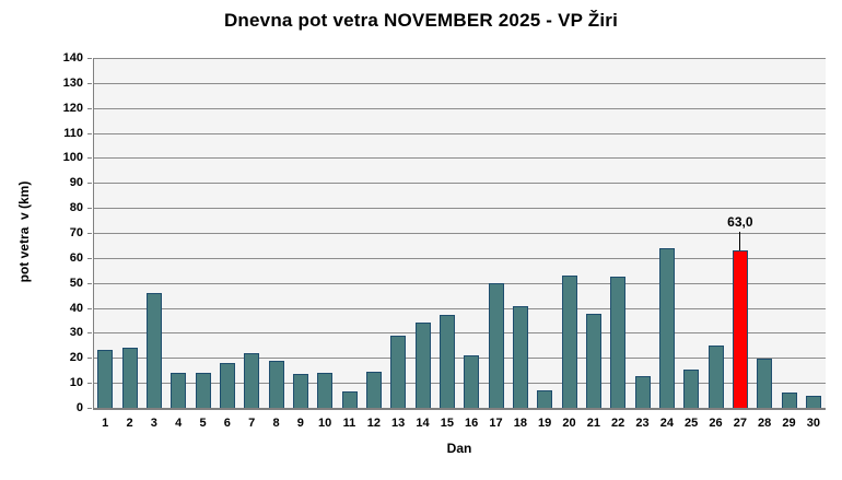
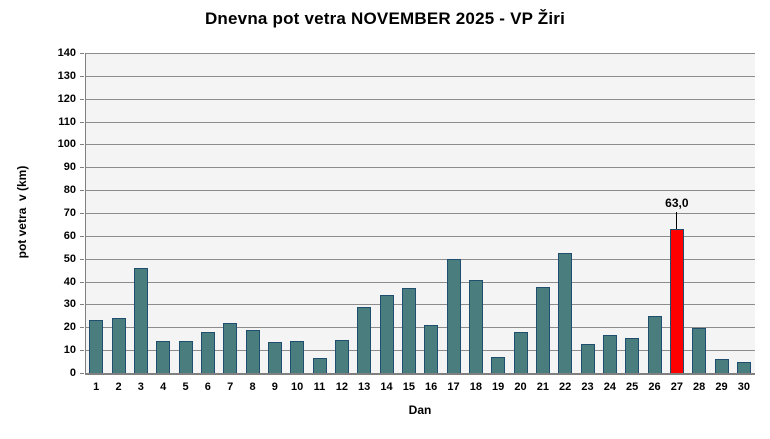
20: 53 -> 18
24: 64 -> 16
